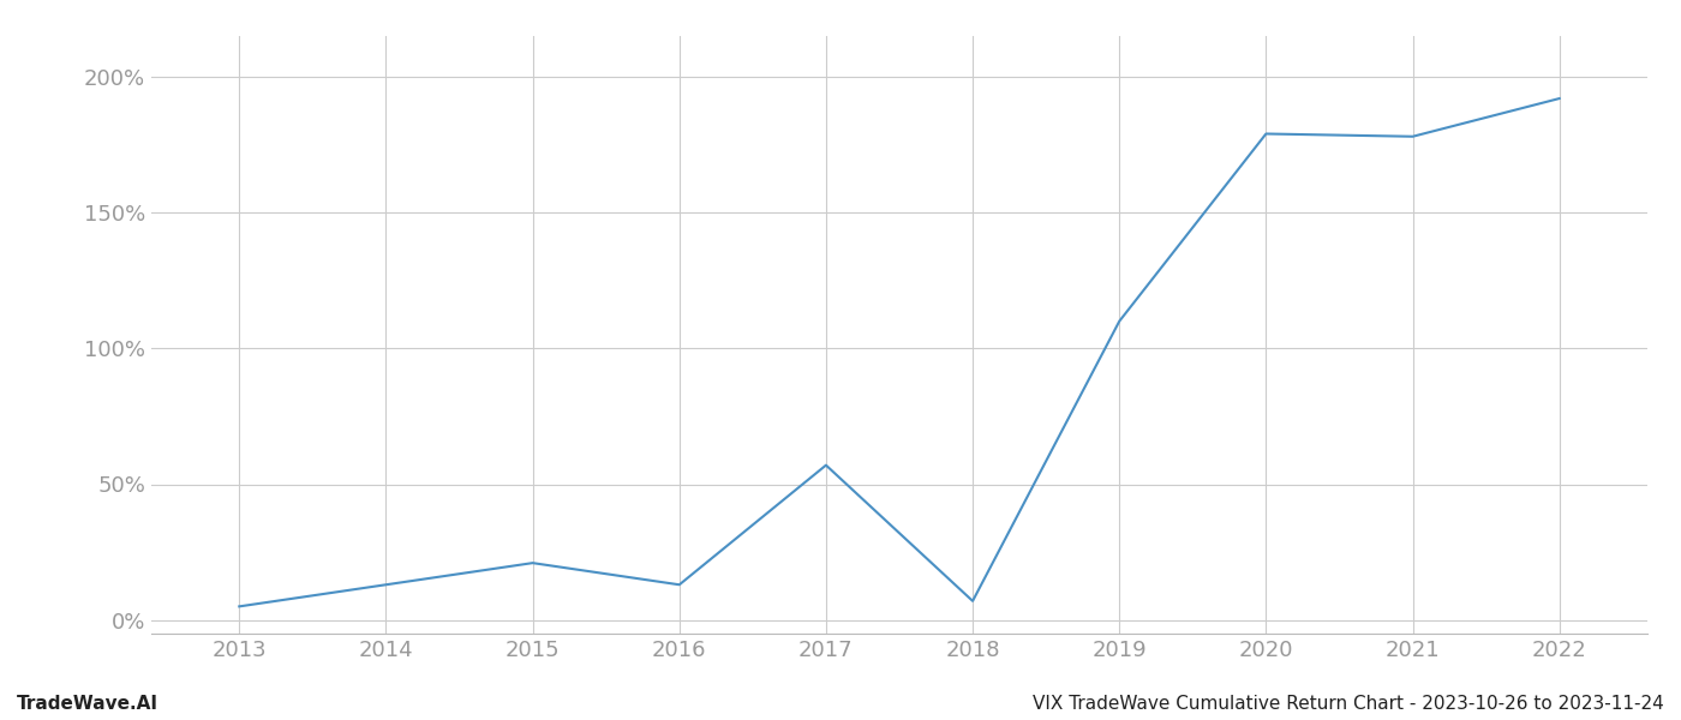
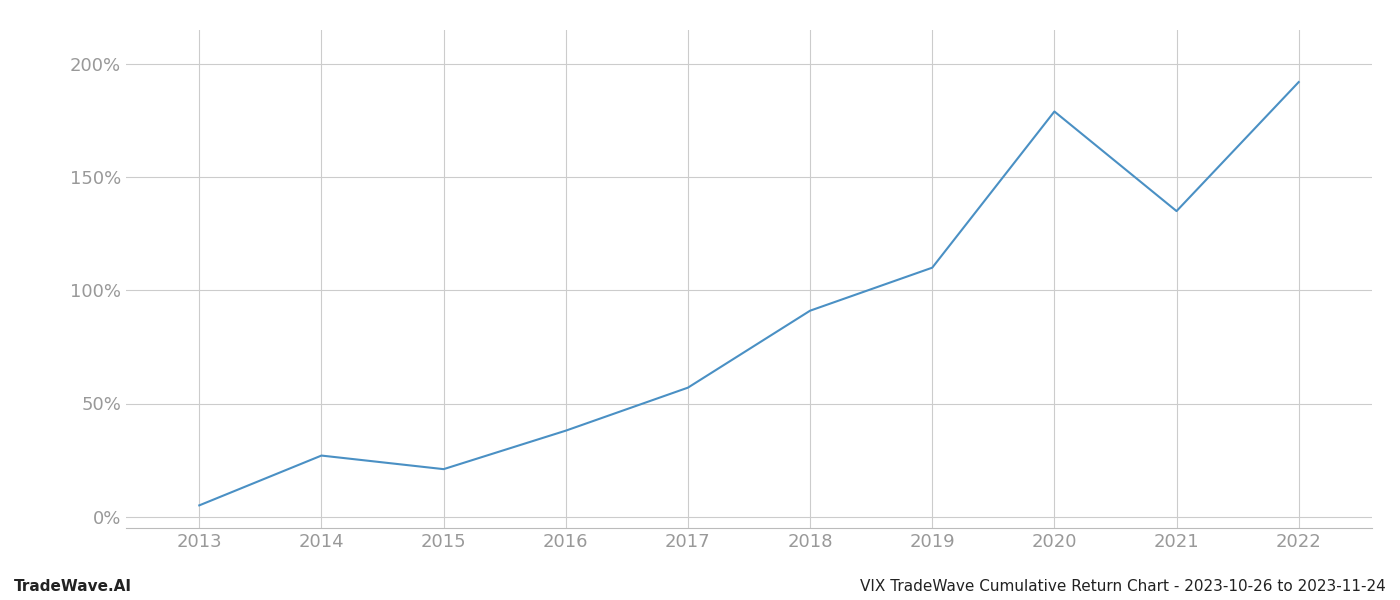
2014: 13% -> 27%
2016: 13% -> 38%
2018: 7% -> 91%
2021: 178% -> 135%
